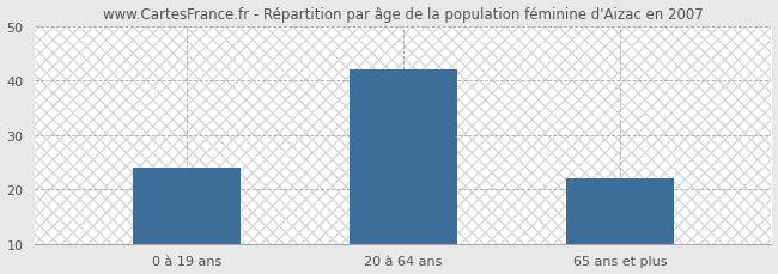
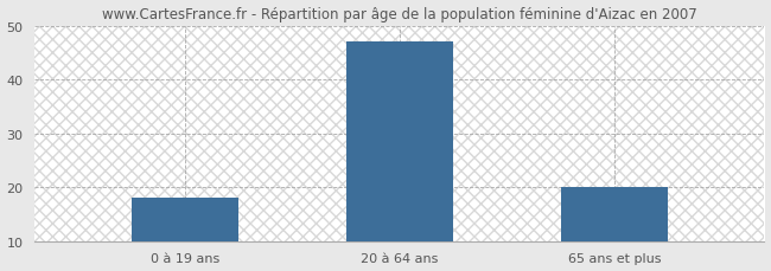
0 à 19 ans: 24 -> 18
20 à 64 ans: 42 -> 47
65 ans et plus: 22 -> 20
